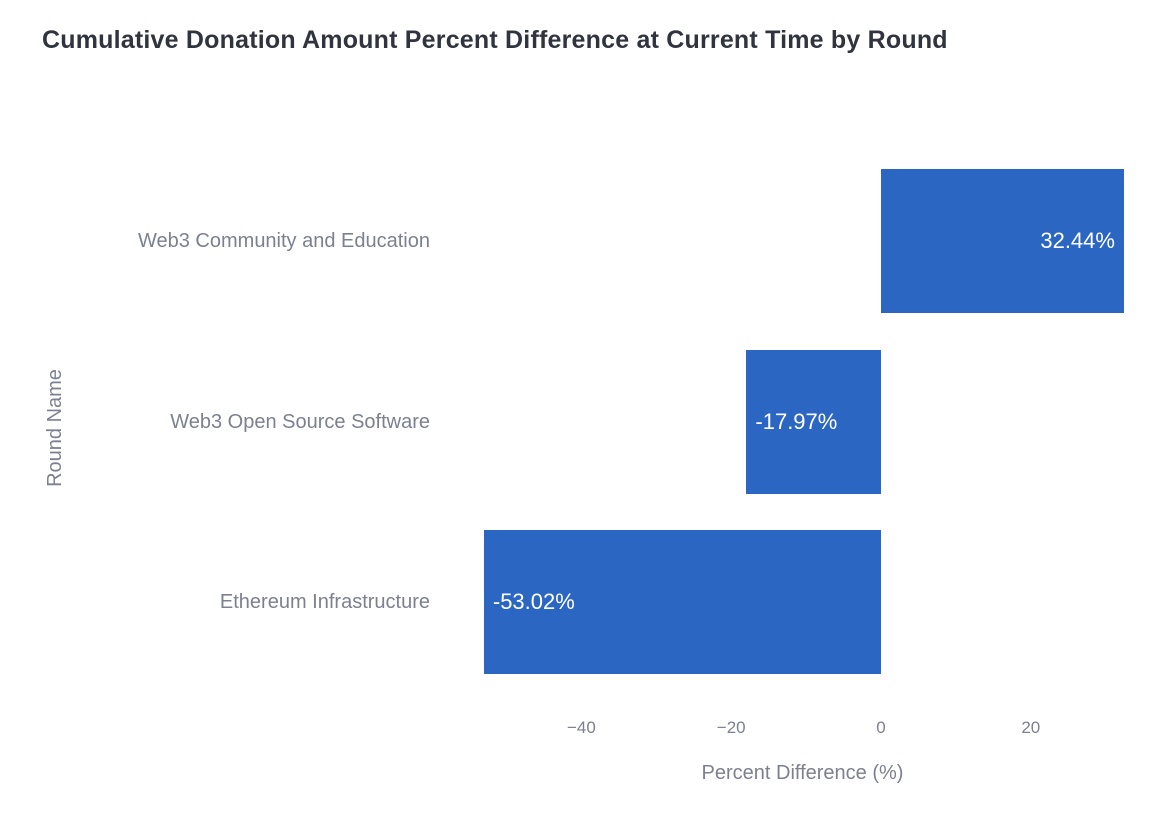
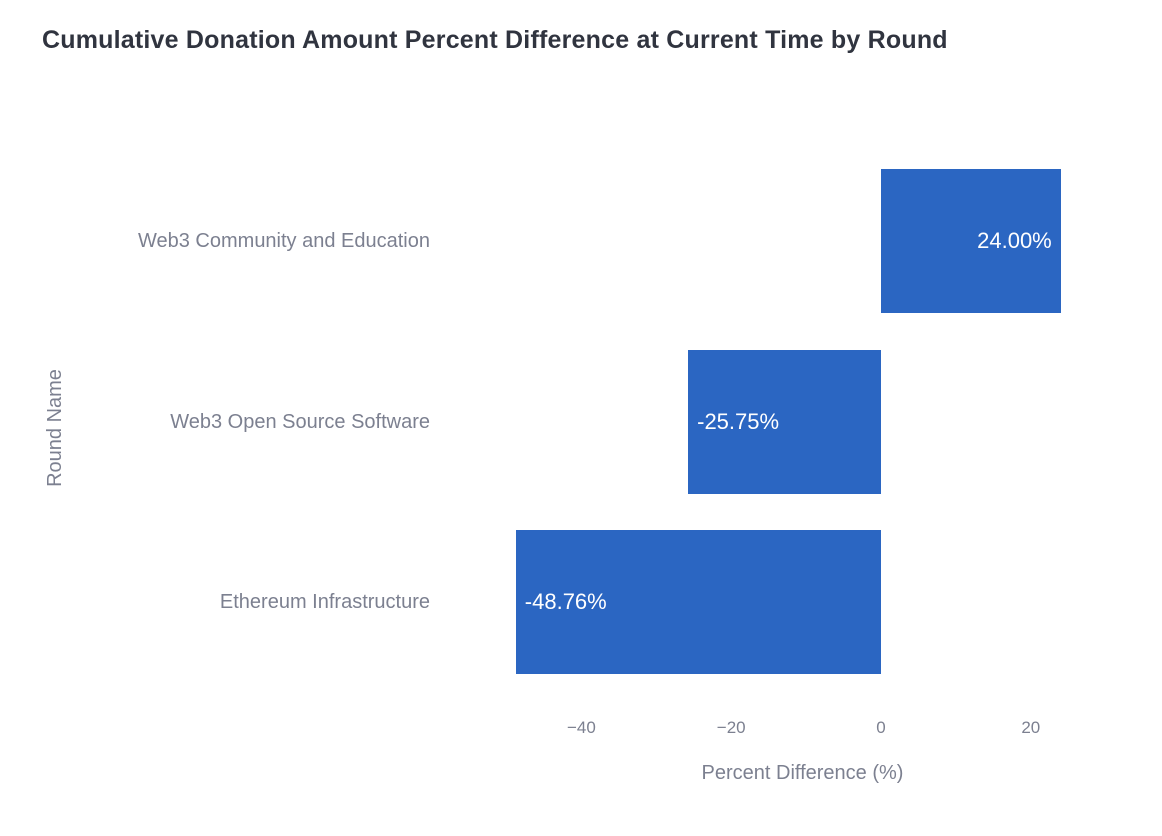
Web3 Community and Education: 32.44% -> 24.00%
Web3 Open Source Software: -17.97% -> -25.75%
Ethereum Infrastructure: -53.02% -> -48.76%
